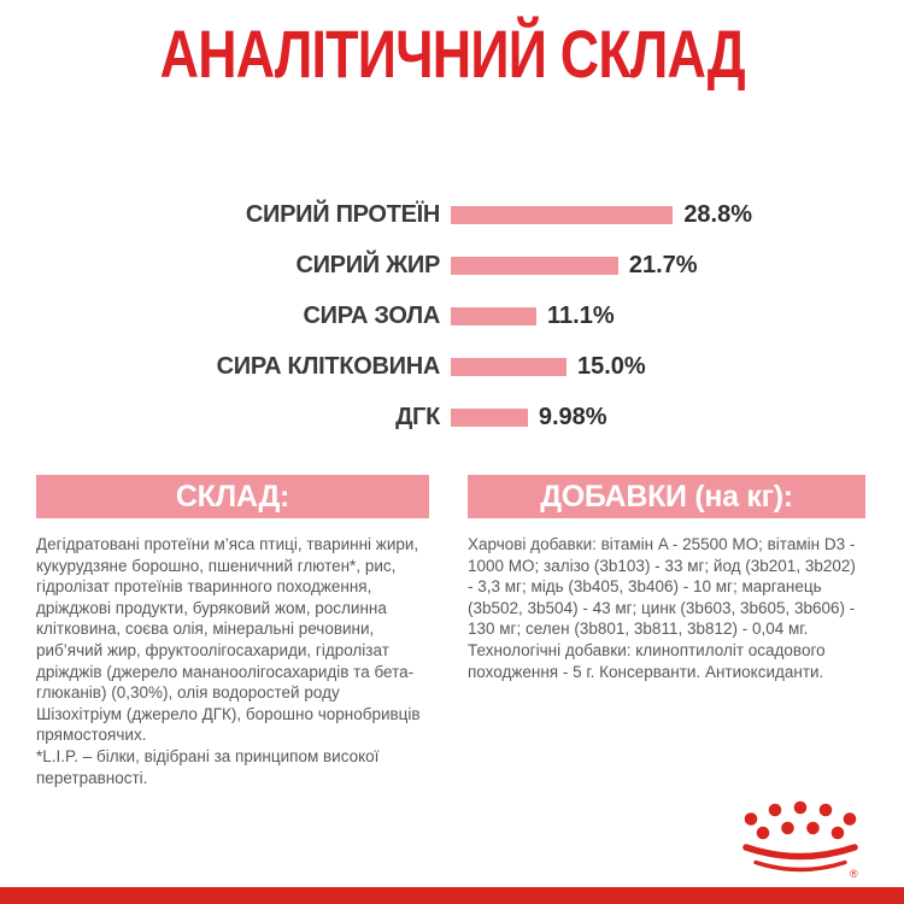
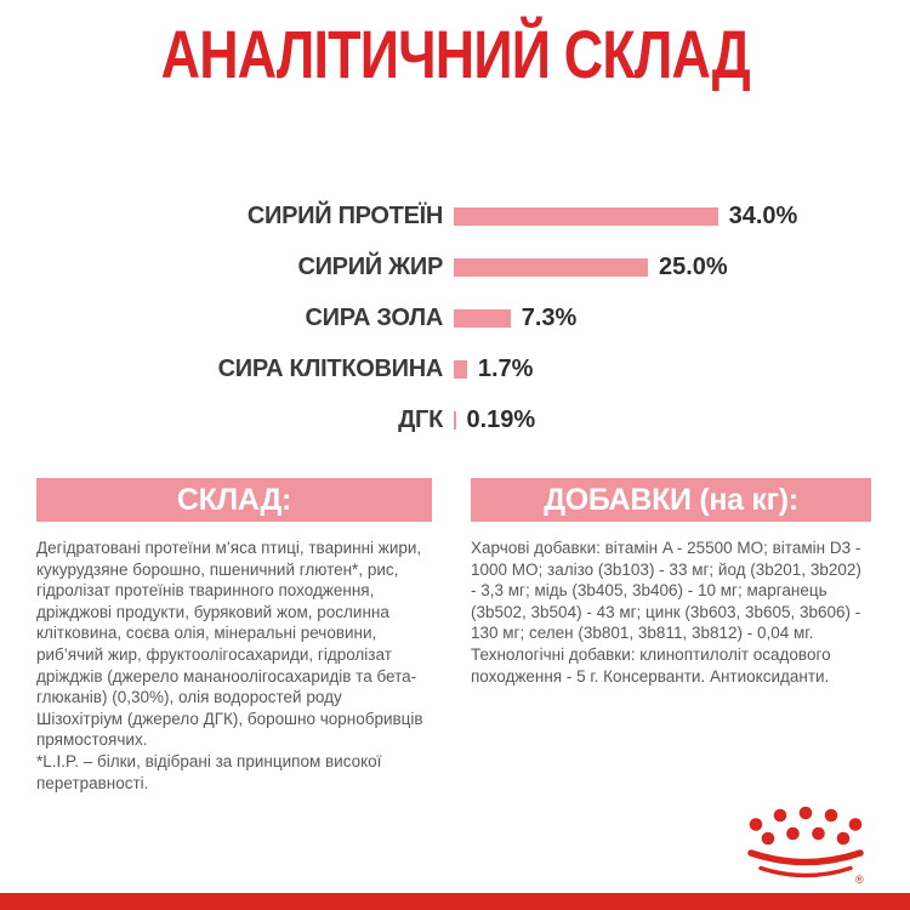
СИРИЙ ПРОТЕЇН: 28.8% -> 34.0%
СИРИЙ ЖИР: 21.7% -> 25.0%
СИРА ЗОЛА: 11.1% -> 7.3%
СИРА КЛІТКОВИНА: 15.0% -> 1.7%
ДГК: 9.98% -> 0.19%
